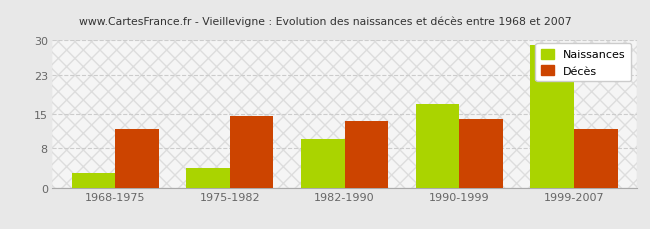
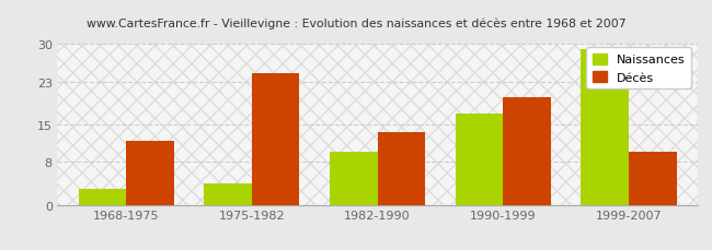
Décès/1975-1982: 14.5 -> 24.5
Décès/1990-1999: 14.0 -> 20.0
Décès/1999-2007: 12.0 -> 10.0
